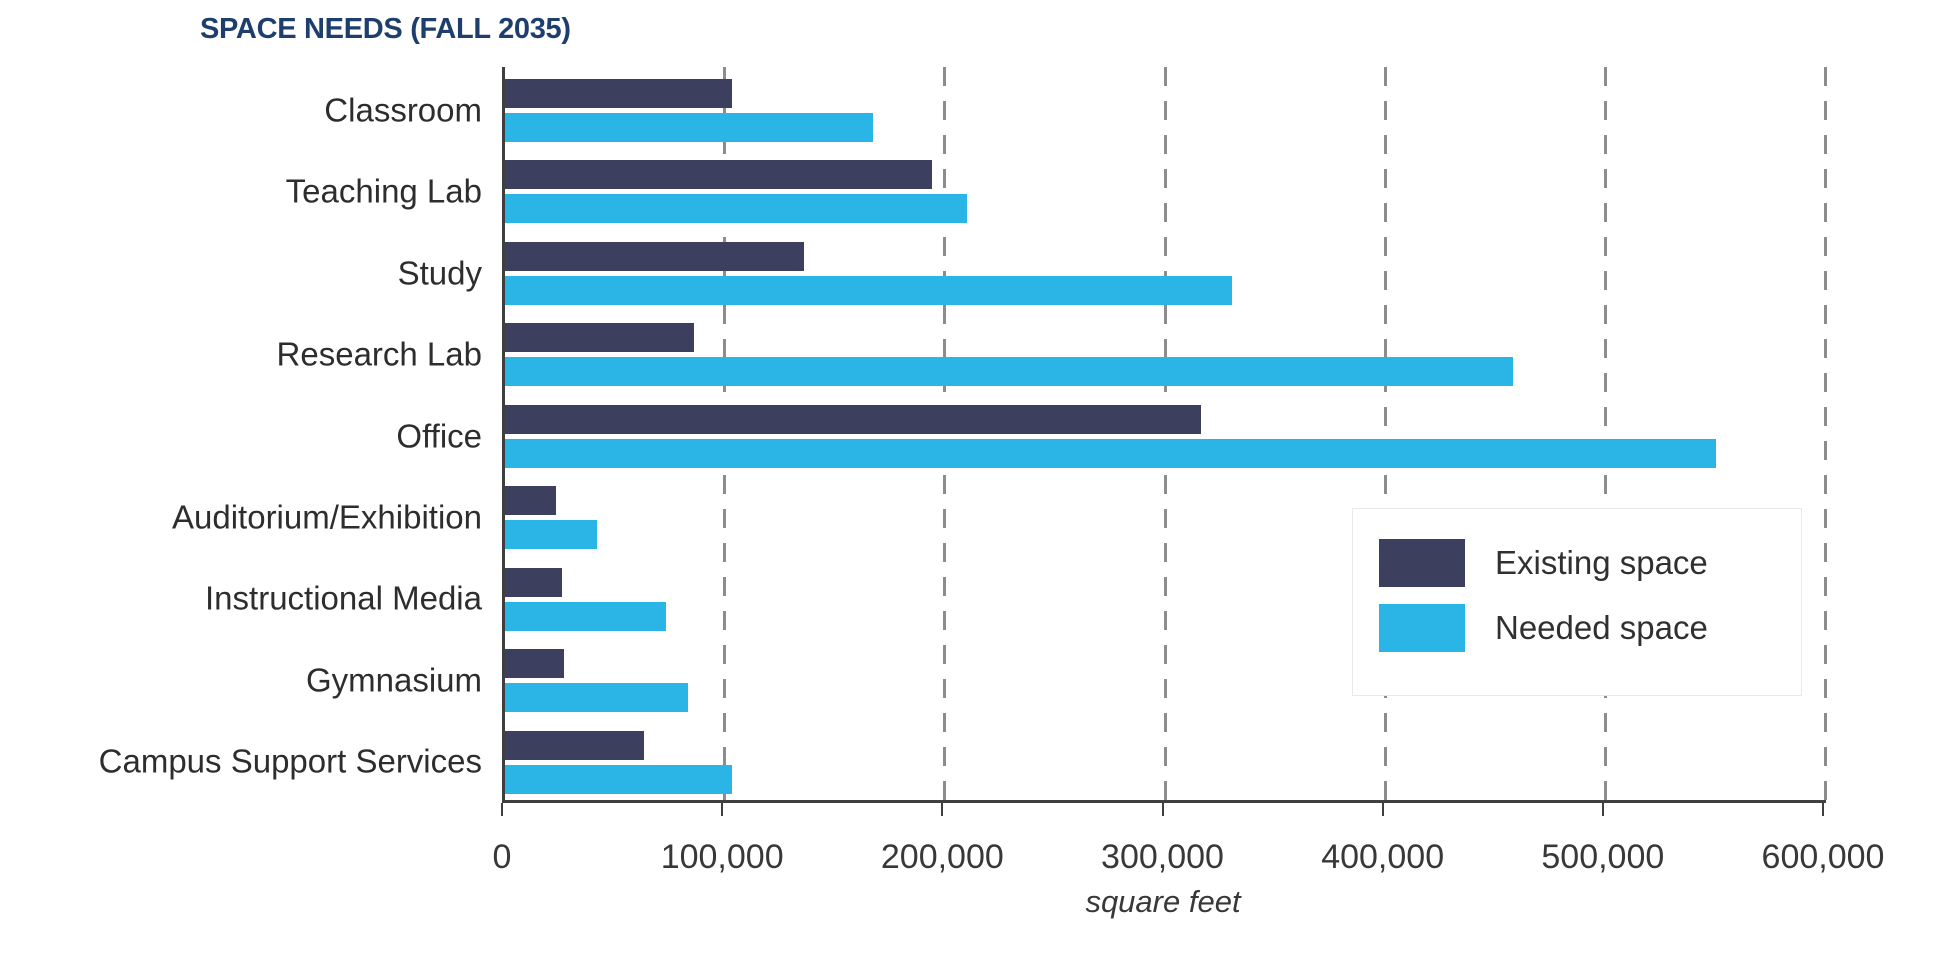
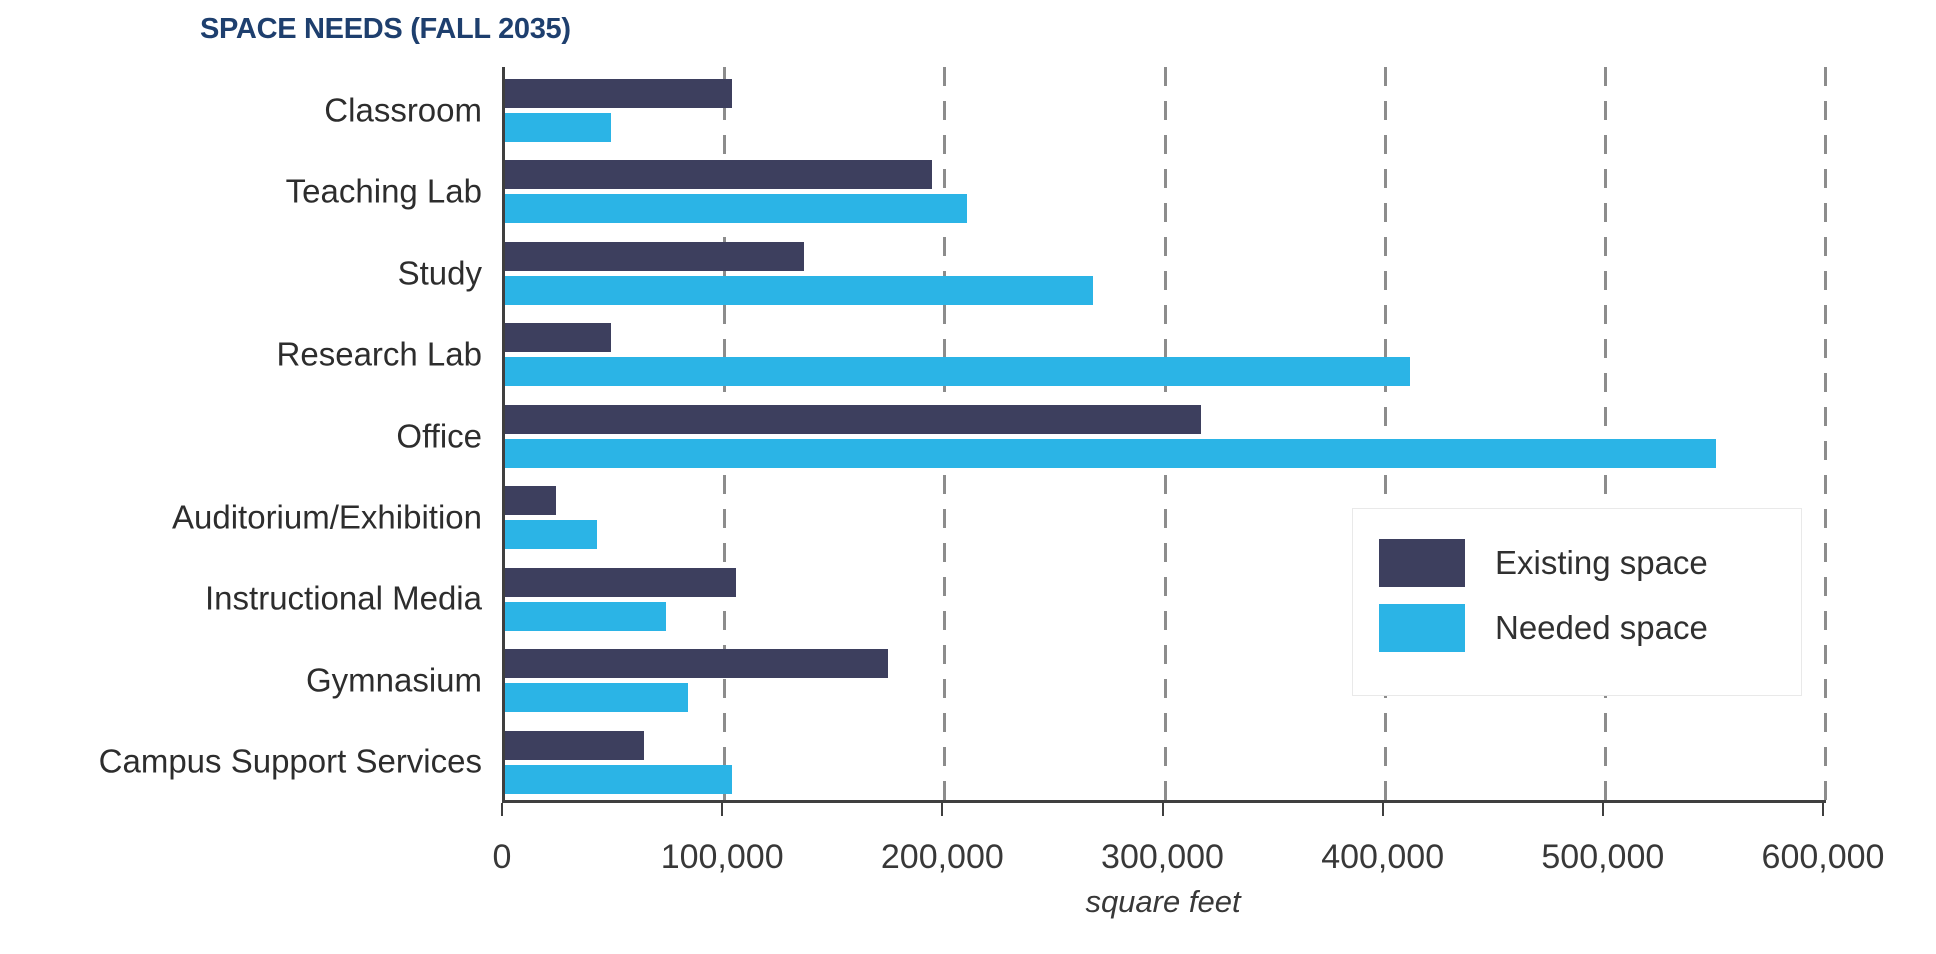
Needed space/Classroom: 167000 -> 48000
Needed space/Study: 330000 -> 267000
Existing space/Research Lab: 86000 -> 48000
Needed space/Research Lab: 458000 -> 411000
Existing space/Instructional Media: 26000 -> 105000
Existing space/Gymnasium: 27000 -> 174000
